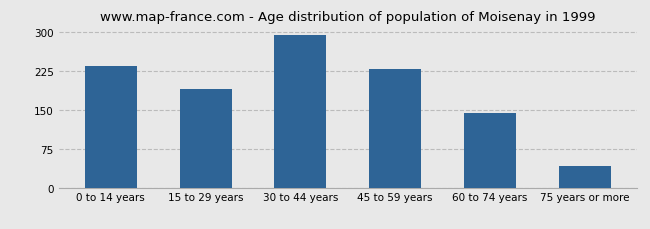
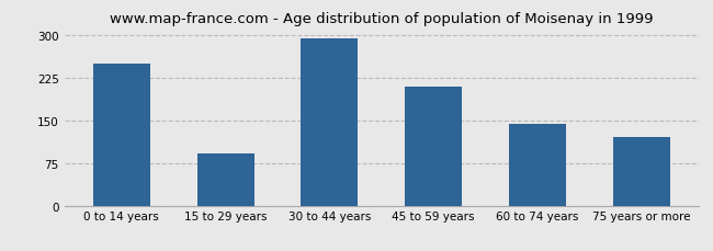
0 to 14 years: 235 -> 250
15 to 29 years: 190 -> 92
45 to 59 years: 228 -> 210
75 years or more: 42 -> 120
